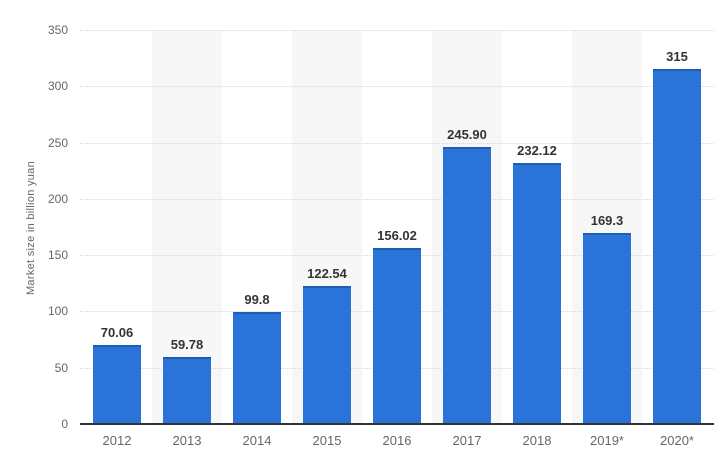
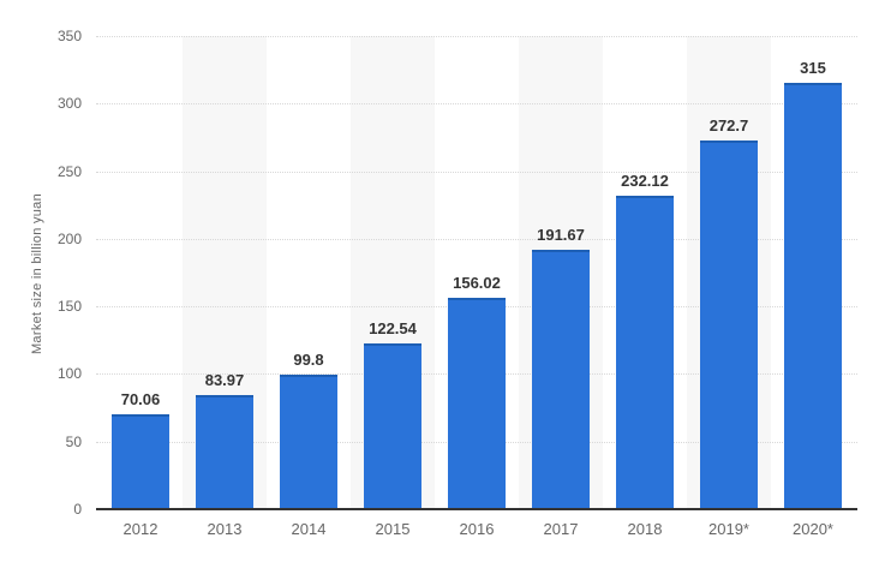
2013: 59.78 -> 83.97
2017: 245.90 -> 191.67
2019*: 169.3 -> 272.7
